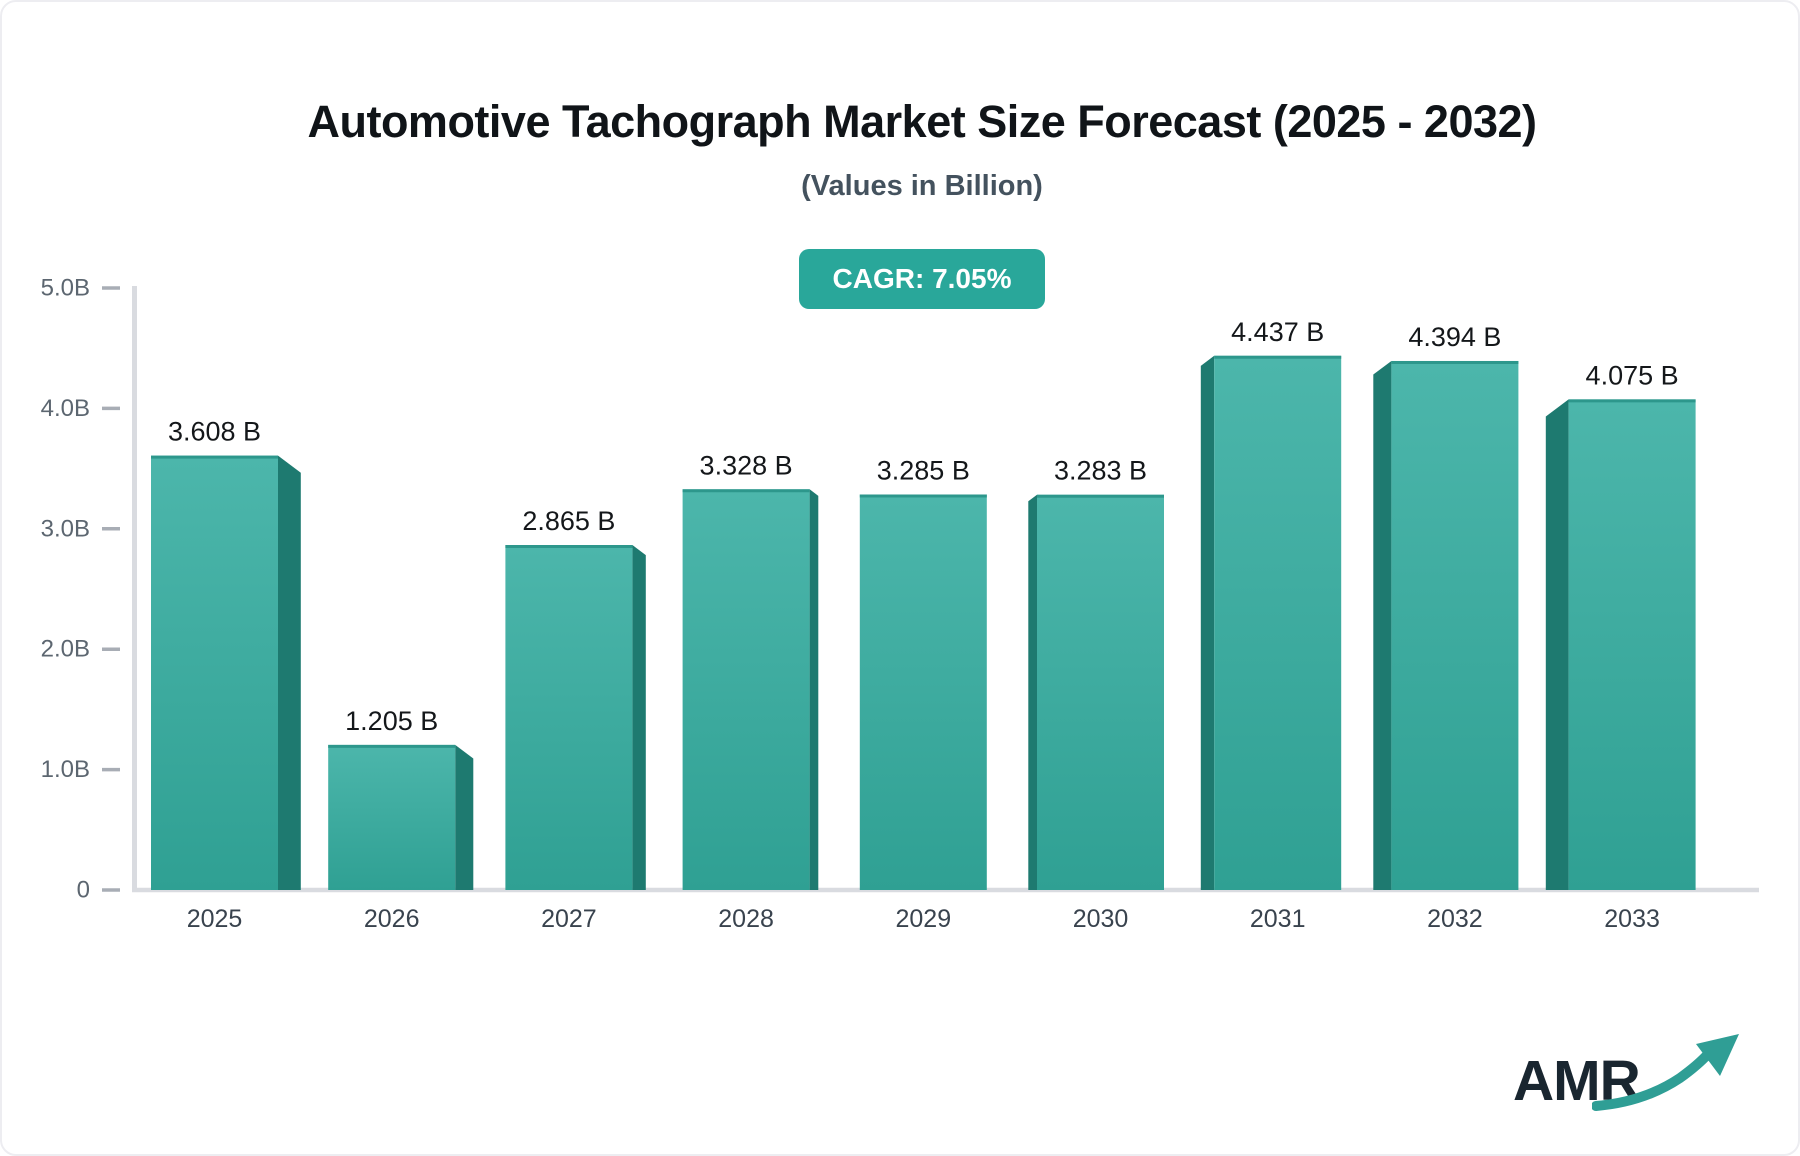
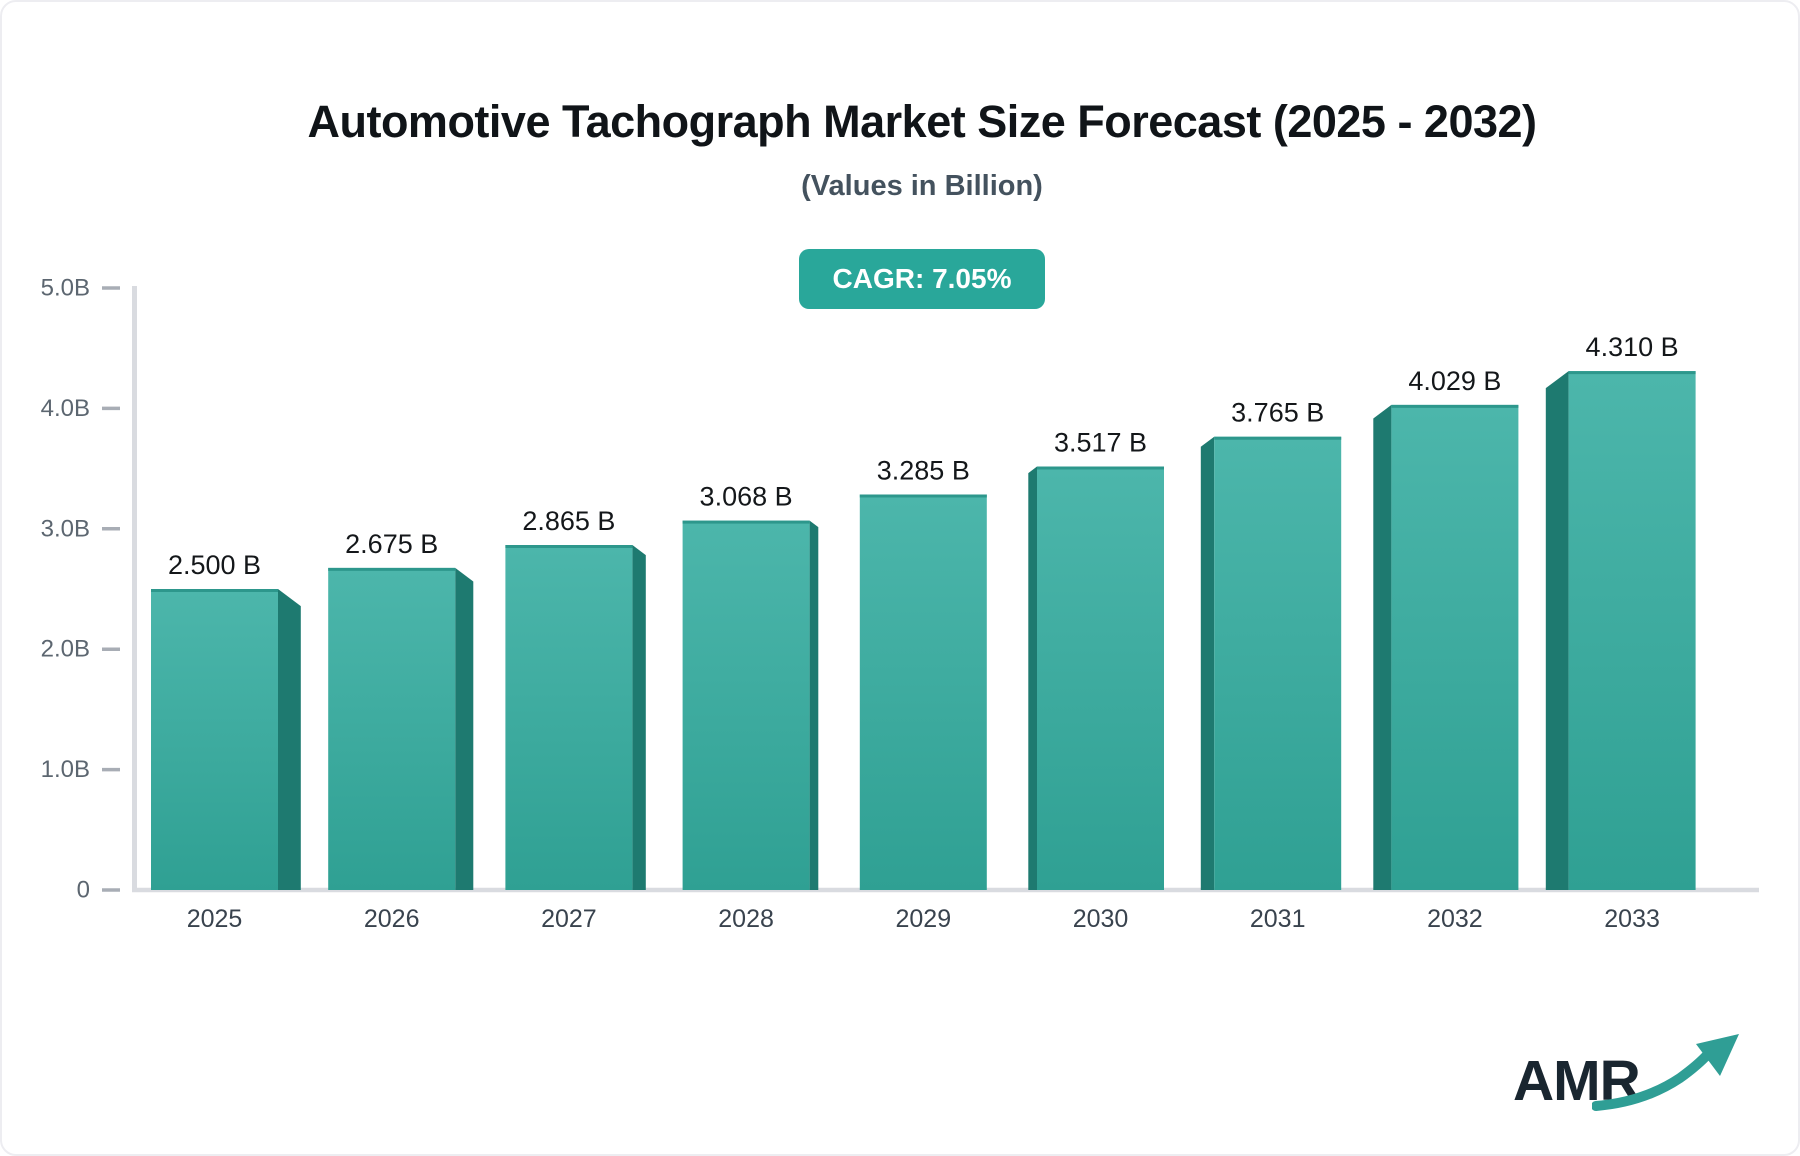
2025: 3.608 -> 2.500
2026: 1.205 -> 2.675
2028: 3.328 -> 3.068
2030: 3.283 -> 3.517
2031: 4.437 -> 3.765
2032: 4.394 -> 4.029
2033: 4.075 -> 4.310
